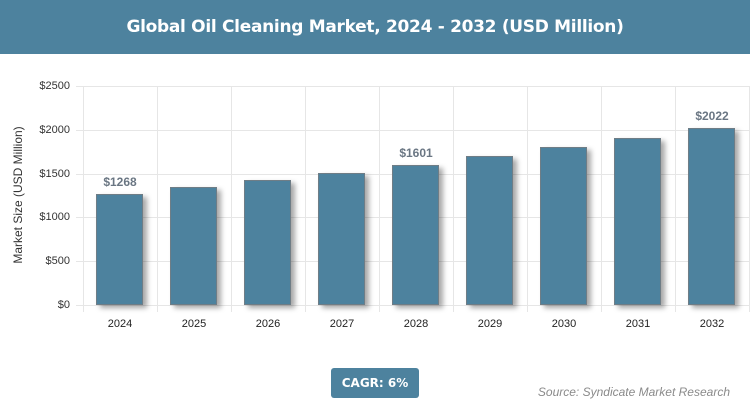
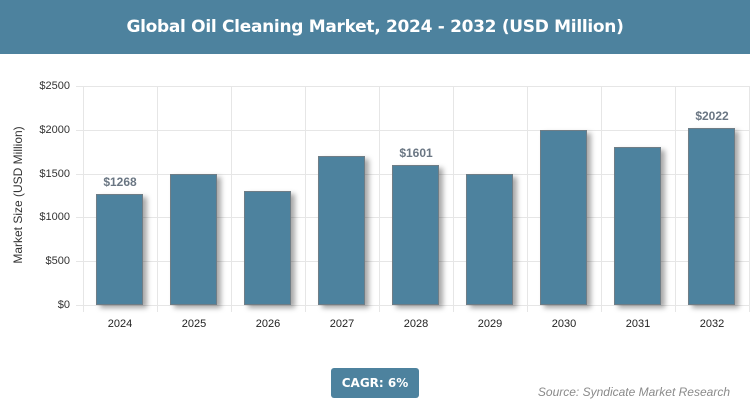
2025: $1300 -> $1500
2026: $1400 -> $1300
2027: $1500 -> $1700
2029: $1700 -> $1500
2030: $1800 -> $2000
2031: $1900 -> $1800
